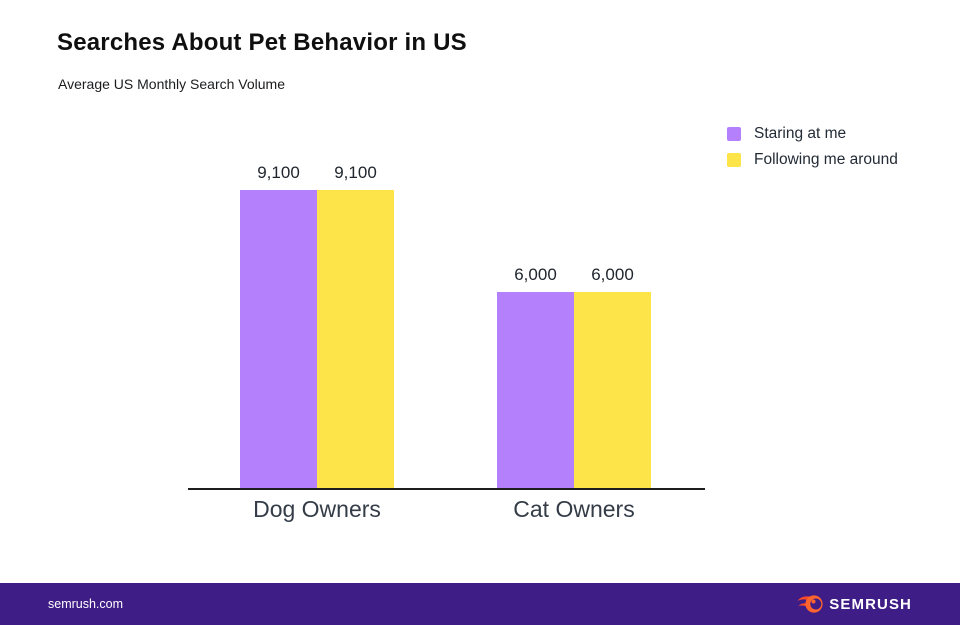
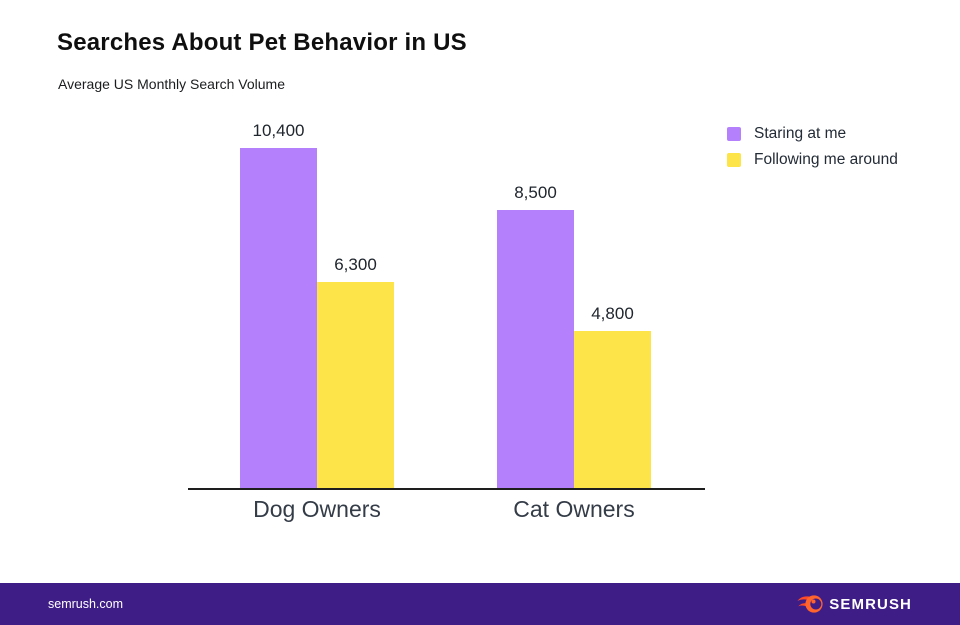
Staring at me/Dog Owners: 9,100 -> 10,400
Following me around/Dog Owners: 9,100 -> 6,300
Staring at me/Cat Owners: 6,000 -> 8,500
Following me around/Cat Owners: 6,000 -> 4,800
